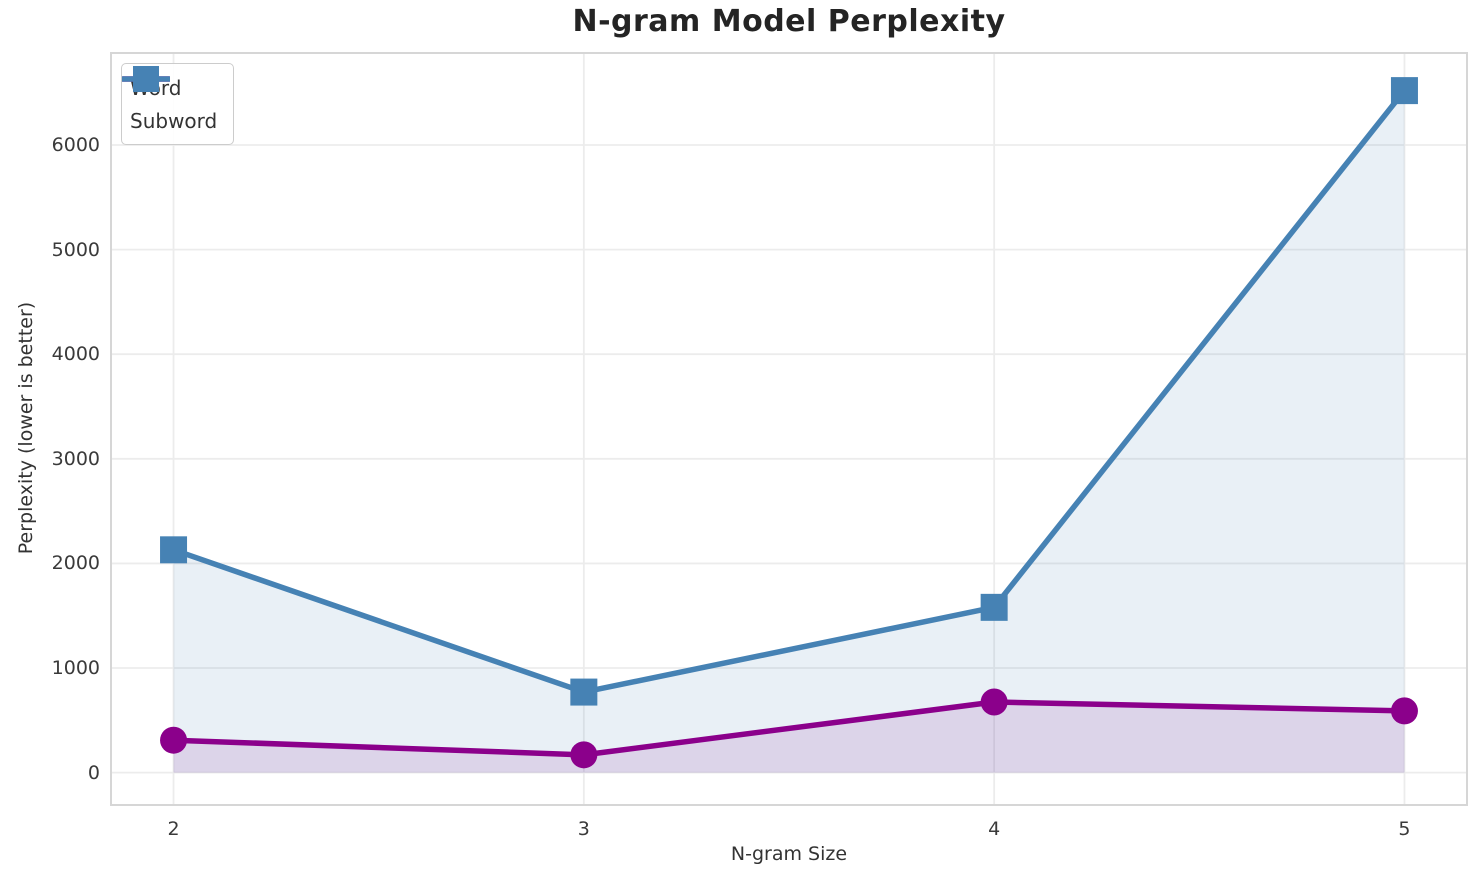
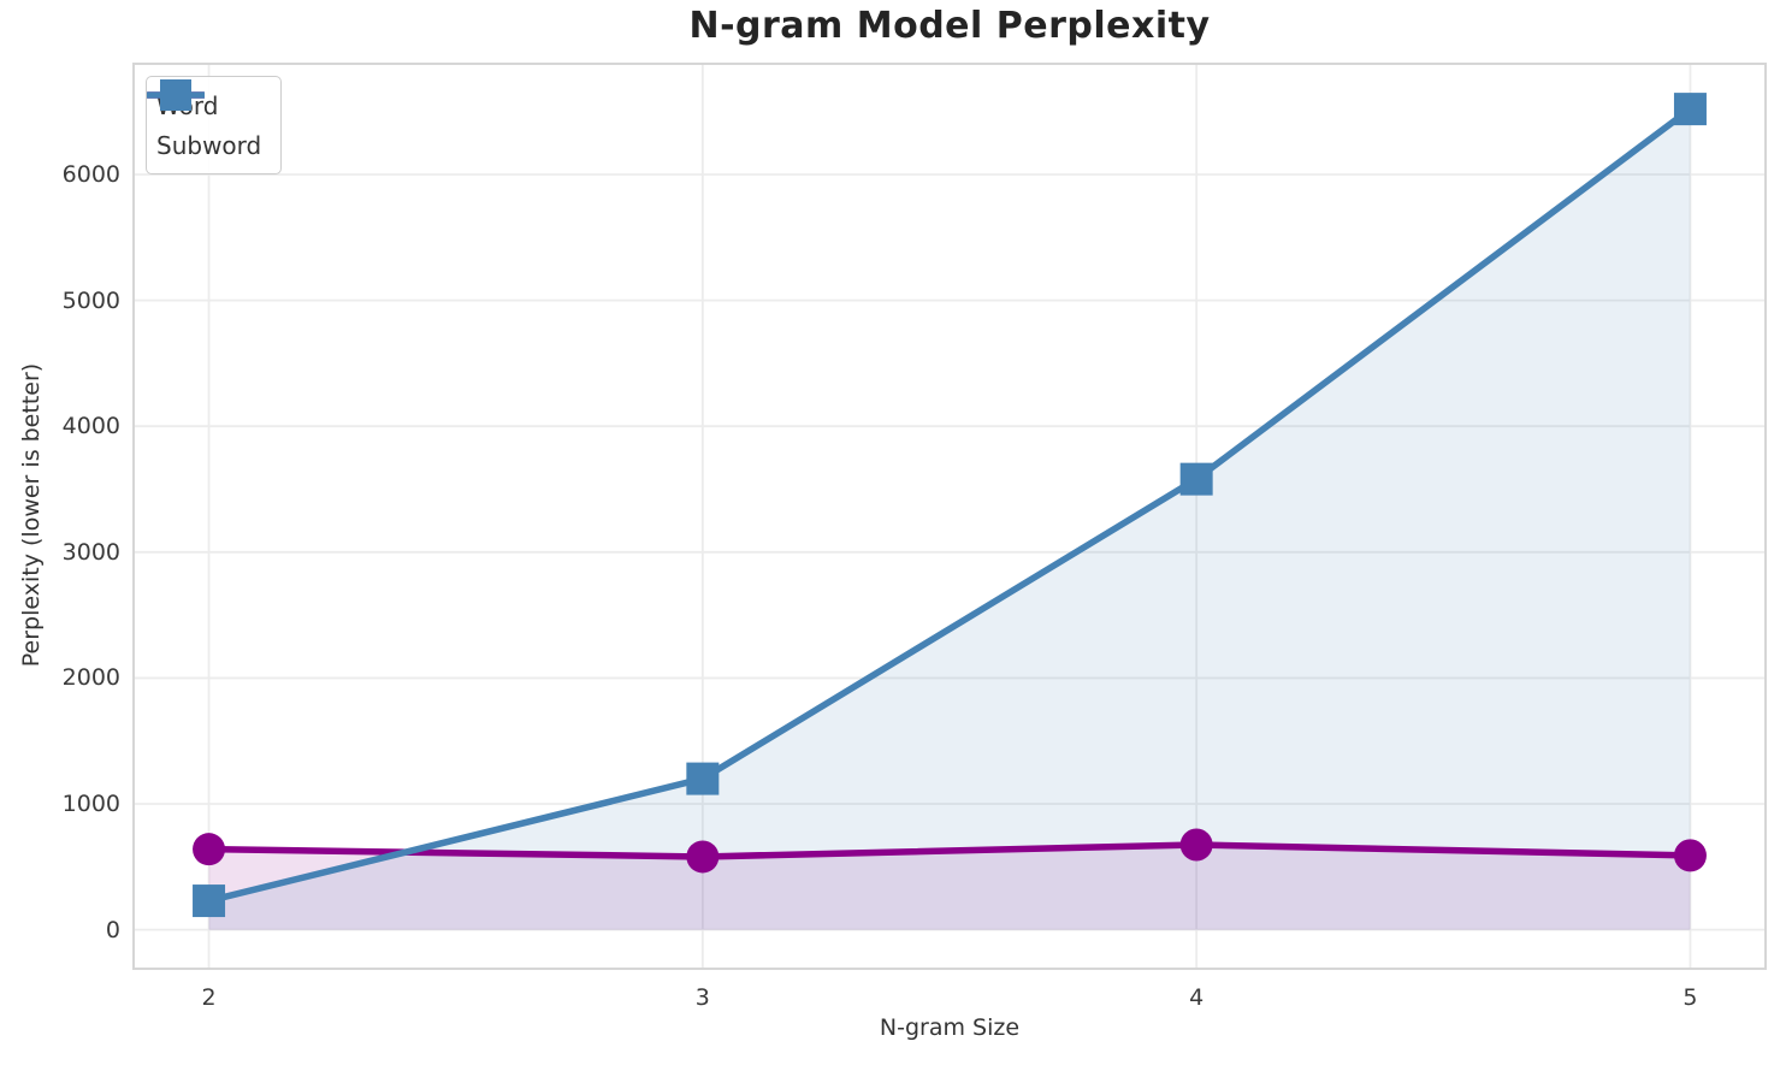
Word/2: 310 -> 640
Subword/2: 2130 -> 230
Word/3: 170 -> 580
Subword/3: 770 -> 1200
Subword/4: 1580 -> 3580
